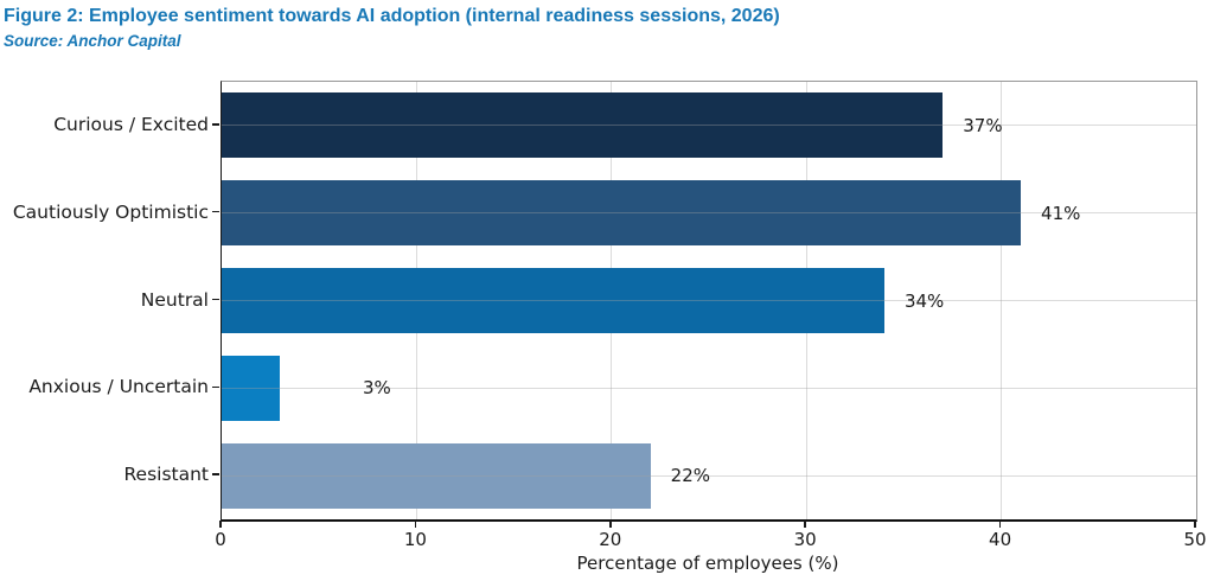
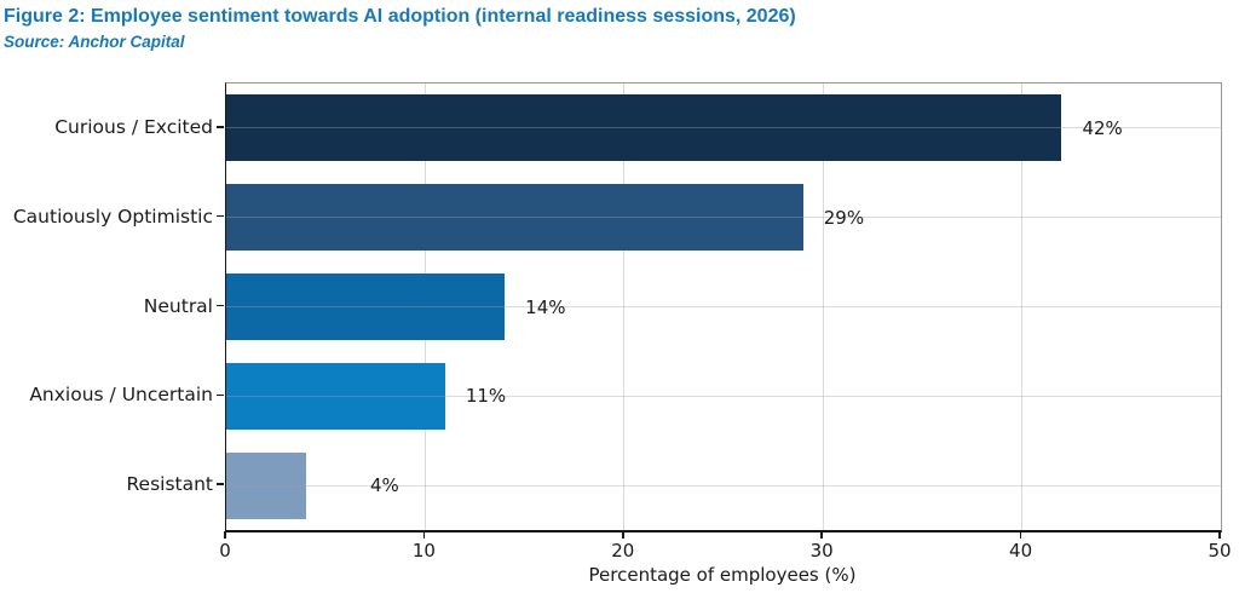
Curious / Excited: 37% -> 42%
Cautiously Optimistic: 41% -> 29%
Neutral: 34% -> 14%
Anxious / Uncertain: 3% -> 11%
Resistant: 22% -> 4%
